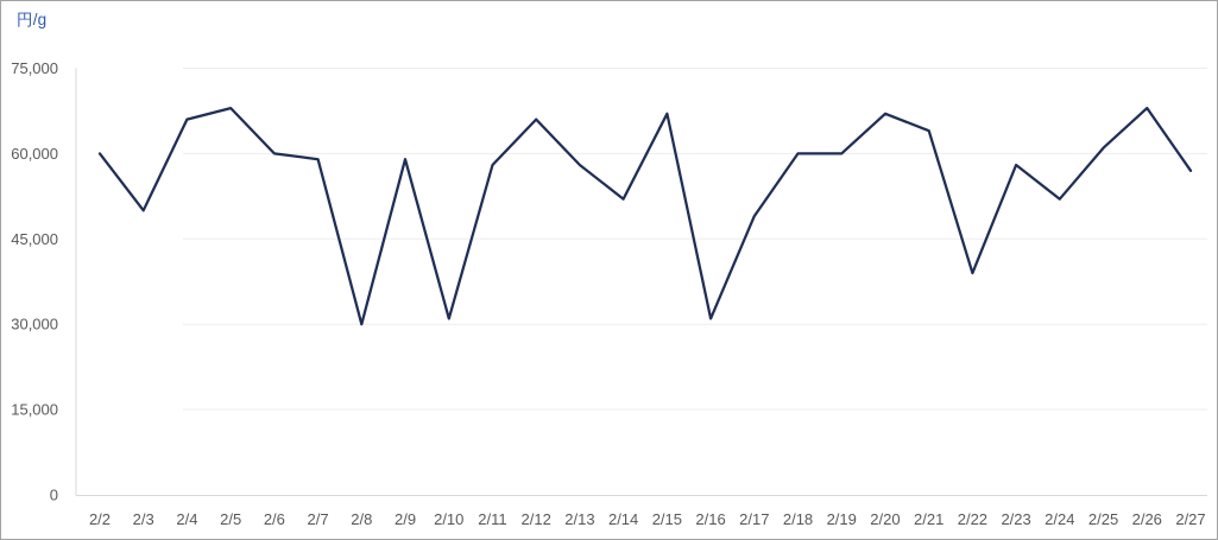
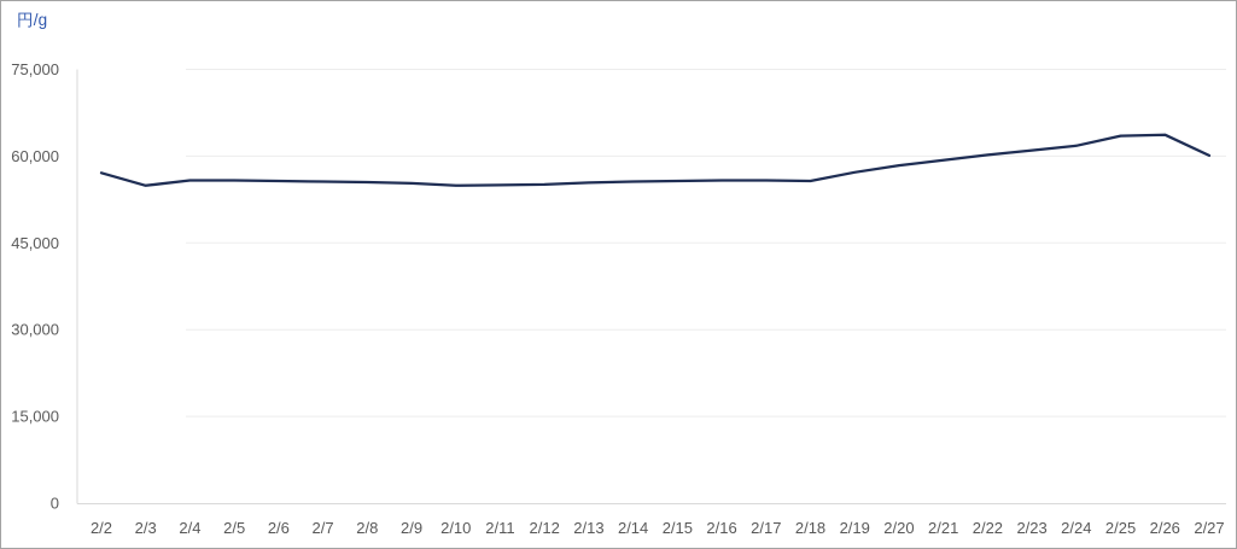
2/2: 60000 -> 57000
2/3: 50000 -> 55000
2/4: 66000 -> 56000
2/5: 68000 -> 56000
2/6: 60000 -> 56000
2/7: 59000 -> 56000
2/8: 30000 -> 56000
2/9: 59000 -> 55000
2/10: 31000 -> 55000
2/11: 58000 -> 55000
2/12: 66000 -> 55000
2/13: 58000 -> 55000
2/14: 52000 -> 56000
2/15: 67000 -> 56000
2/16: 31000 -> 56000
2/17: 49000 -> 56000
2/18: 60000 -> 56000
2/19: 60000 -> 57000
2/20: 67000 -> 58000
2/21: 64000 -> 59000
2/22: 39000 -> 60000
2/23: 58000 -> 61000
2/24: 52000 -> 62000
2/25: 61000 -> 64000
2/26: 68000 -> 64000
2/27: 57000 -> 60000
